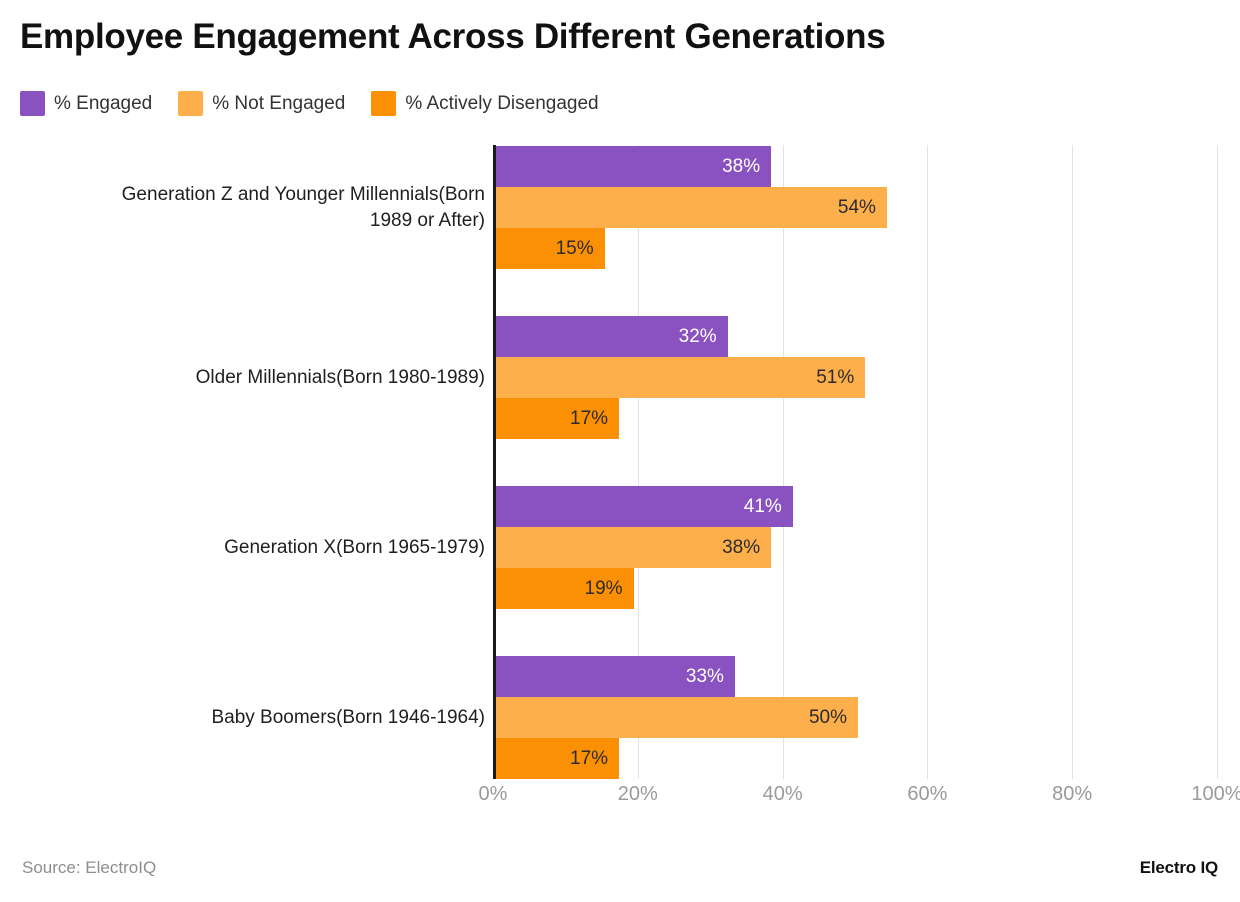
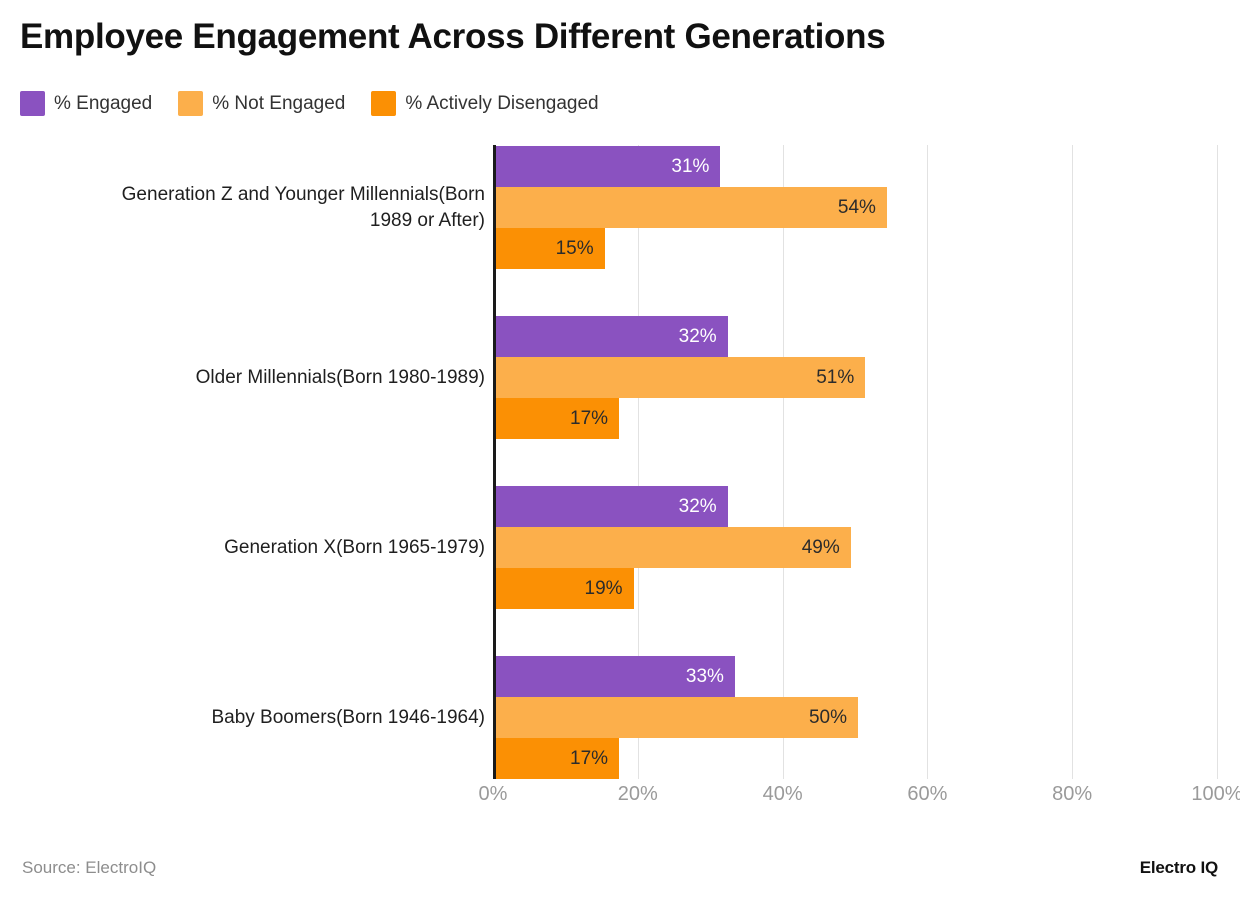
% Engaged/Generation Z and Younger Millennials(Born 1989 or After): 38% -> 31%
% Engaged/Generation X(Born 1965-1979): 41% -> 32%
% Not Engaged/Generation X(Born 1965-1979): 38% -> 49%
